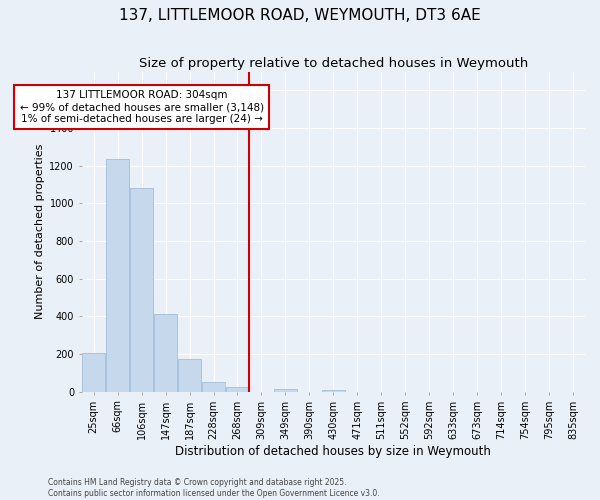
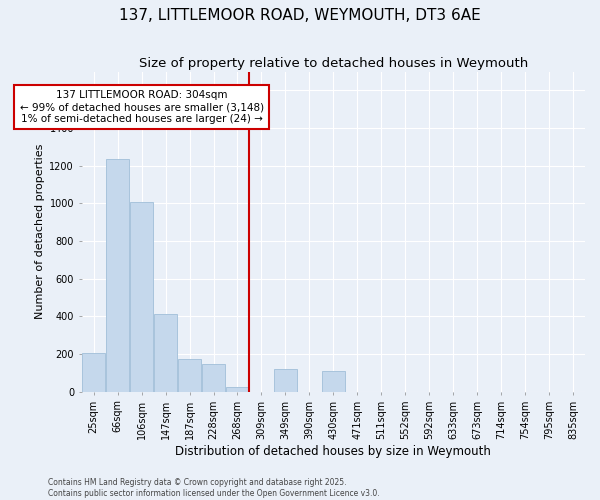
106sqm: 1080 -> 1010
228sqm: 50 -> 150
349sqm: 20 -> 120
430sqm: 10 -> 110
